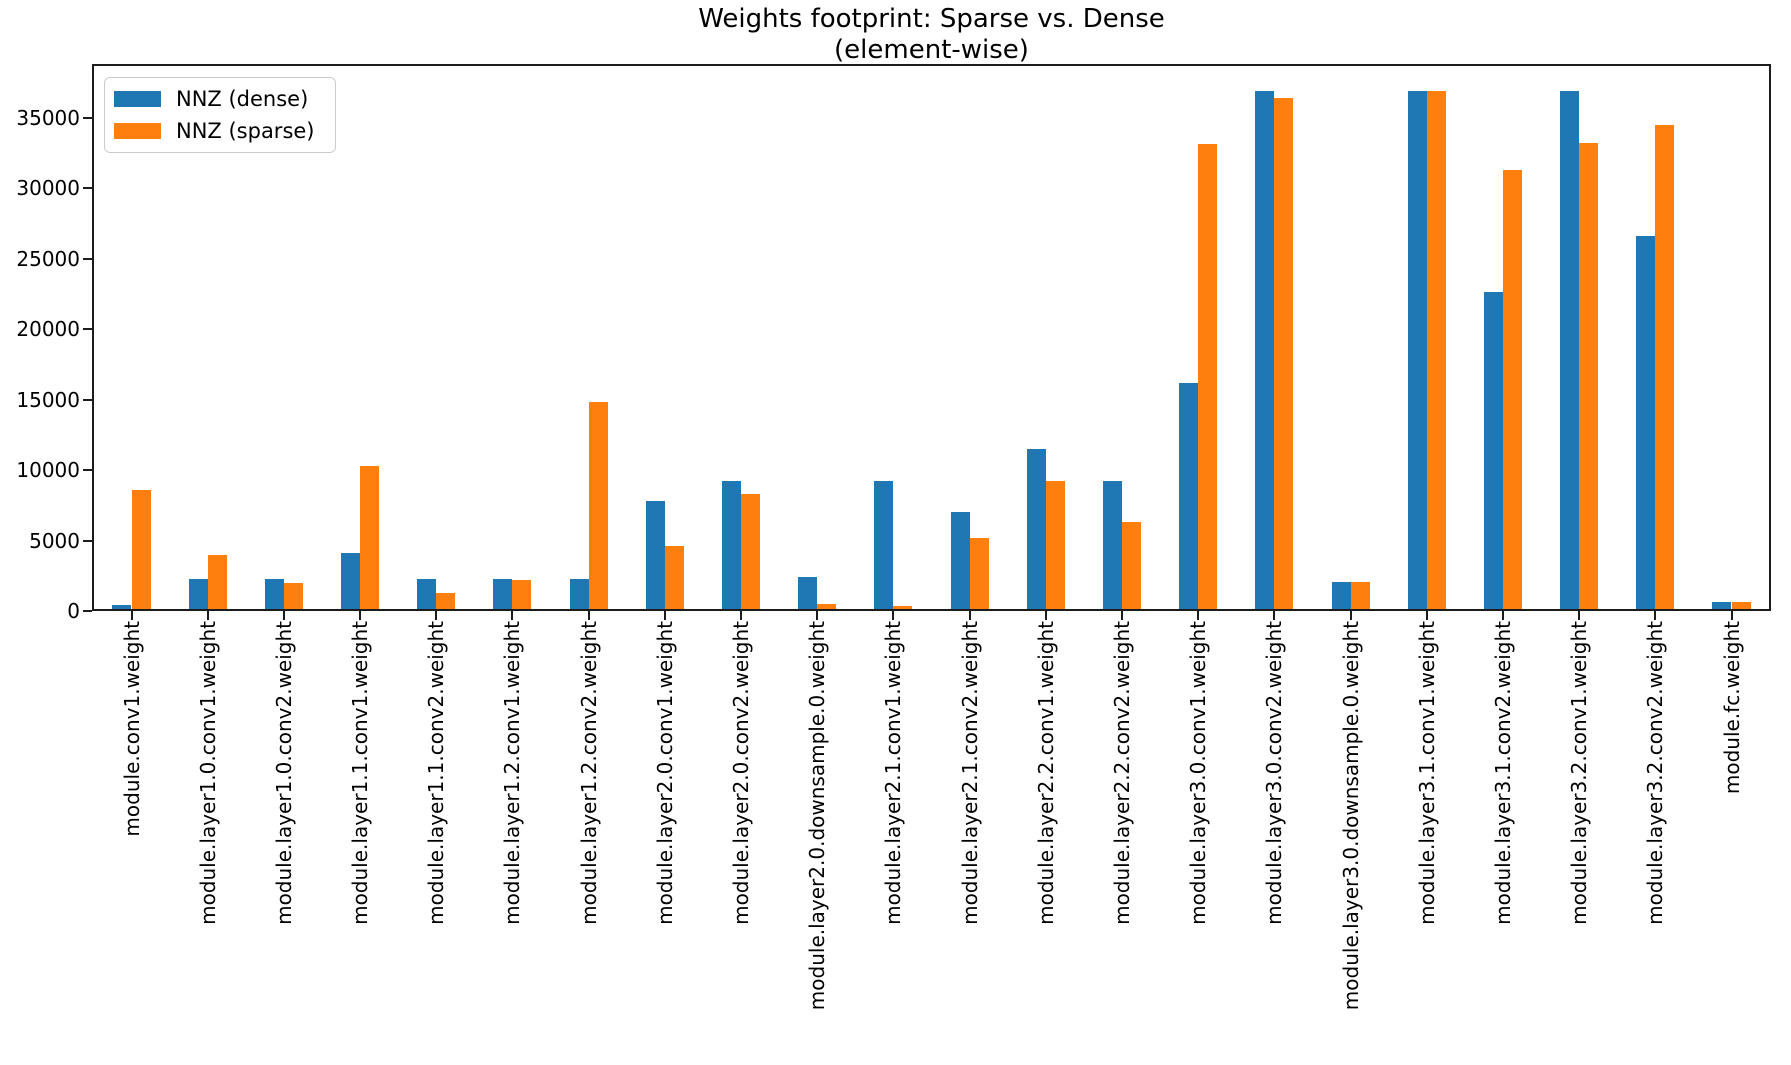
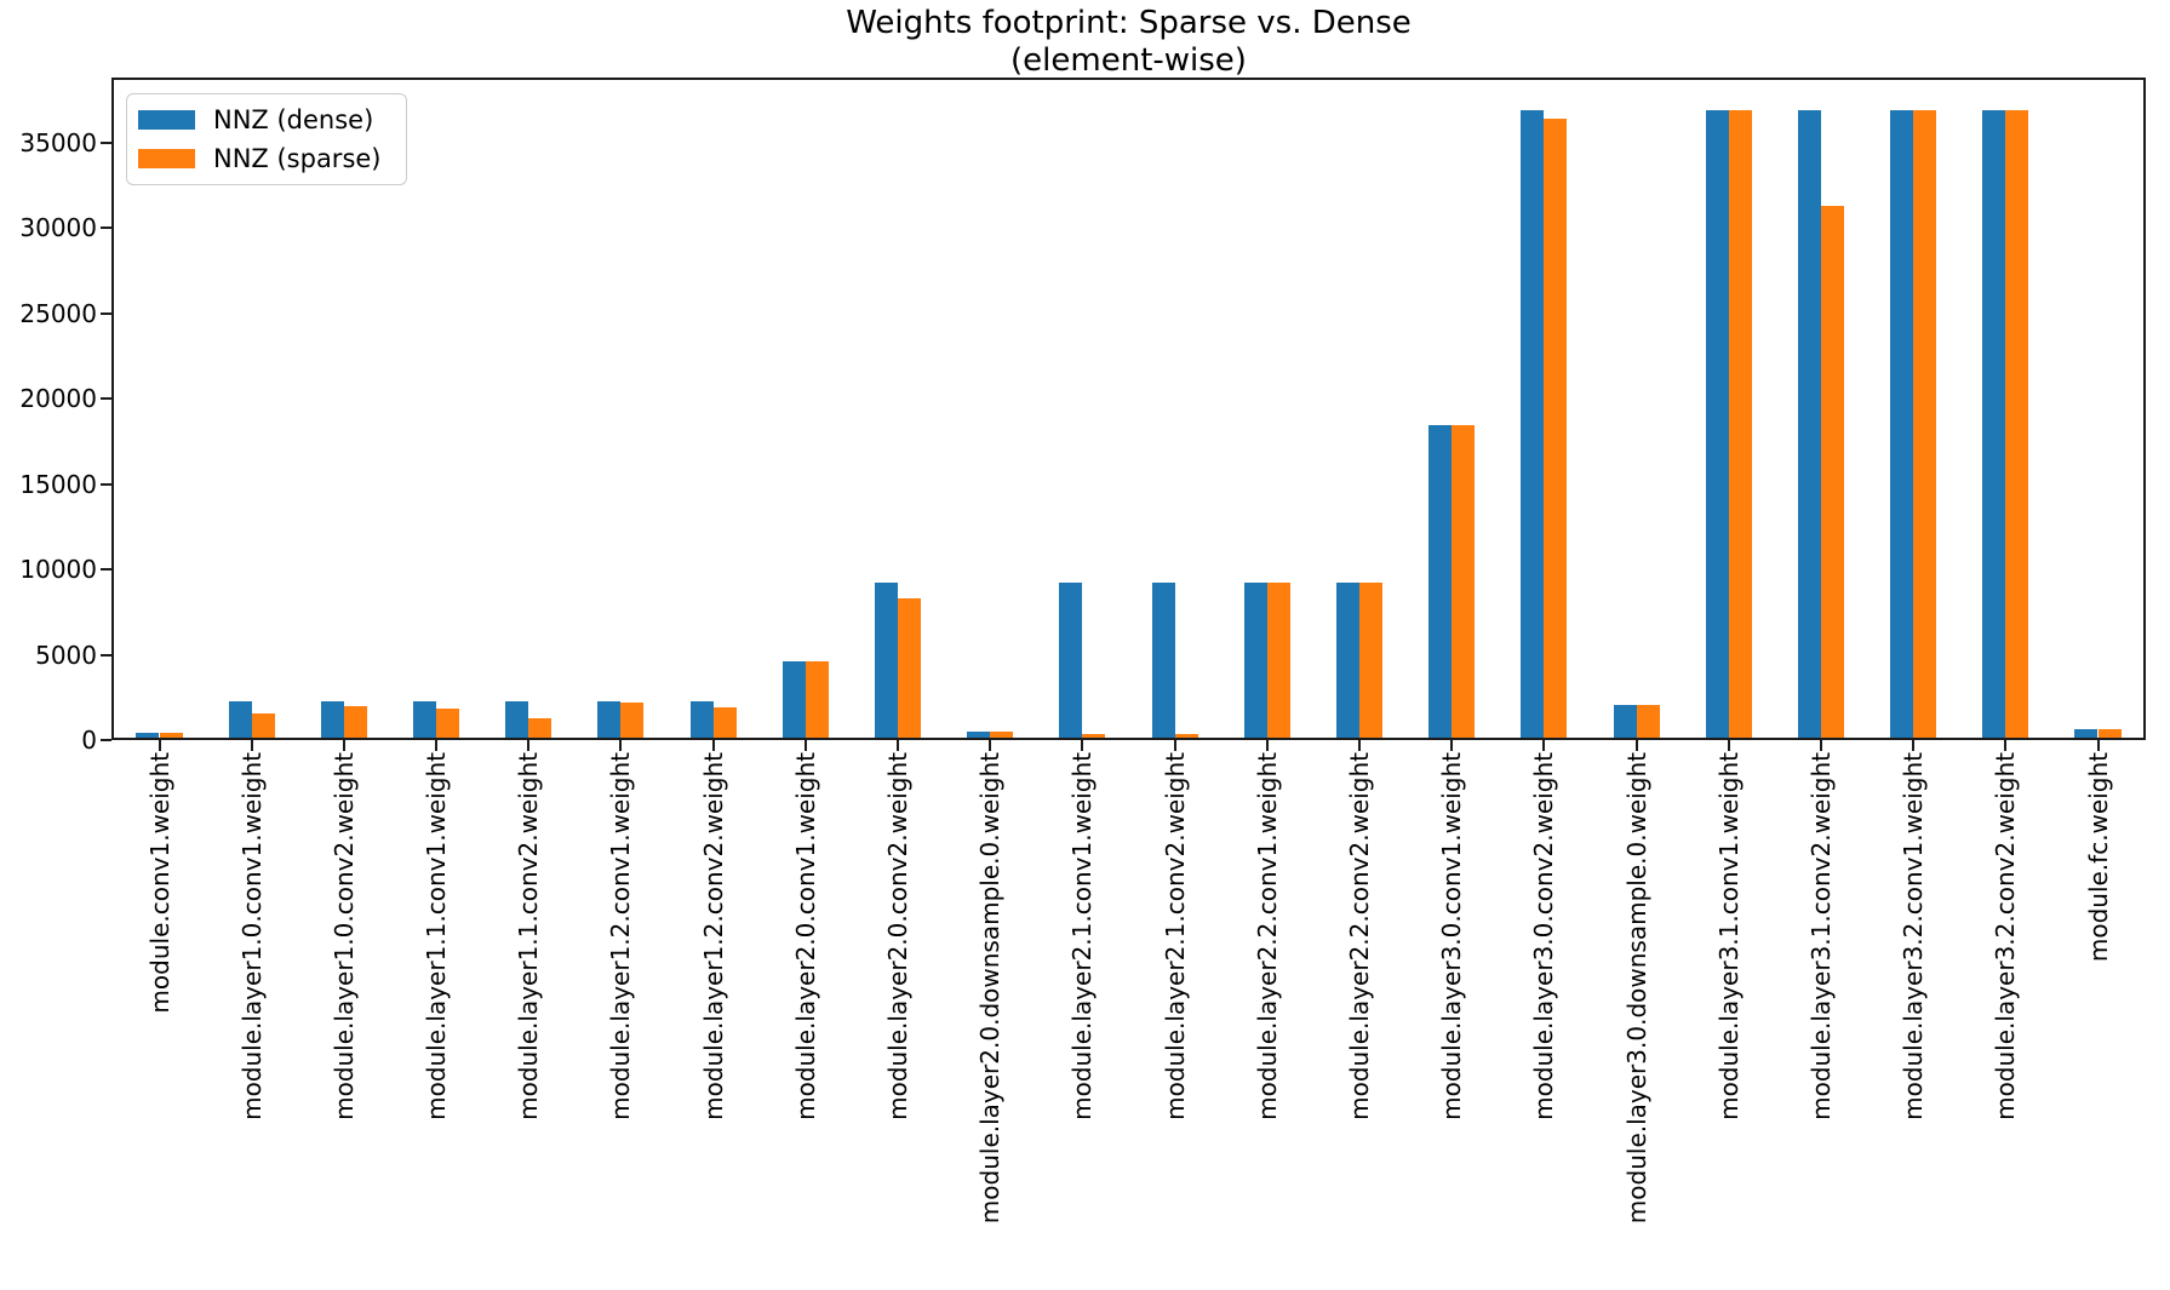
NNZ (sparse)/module.conv1.weight: 8600 -> 400
NNZ (sparse)/module.layer1.0.conv1.weight: 4000 -> 1600
NNZ (dense)/module.layer1.1.conv1.weight: 4100 -> 2300
NNZ (sparse)/module.layer1.1.conv1.weight: 10300 -> 1900
NNZ (sparse)/module.layer1.2.conv2.weight: 14800 -> 1900
NNZ (dense)/module.layer2.0.conv1.weight: 7800 -> 4600
NNZ (dense)/module.layer2.0.downsample.0.weight: 2400 -> 500
NNZ (dense)/module.layer2.1.conv2.weight: 7000 -> 9200
NNZ (sparse)/module.layer2.1.conv2.weight: 5200 -> 300
NNZ (dense)/module.layer2.2.conv1.weight: 11500 -> 9200
NNZ (sparse)/module.layer2.2.conv2.weight: 6300 -> 9200
NNZ (dense)/module.layer3.0.conv1.weight: 16200 -> 18400
NNZ (sparse)/module.layer3.0.conv1.weight: 33100 -> 18400
NNZ (dense)/module.layer3.1.conv2.weight: 22600 -> 36900
NNZ (sparse)/module.layer3.2.conv1.weight: 33200 -> 36900
NNZ (dense)/module.layer3.2.conv2.weight: 26600 -> 36900
NNZ (sparse)/module.layer3.2.conv2.weight: 34500 -> 36900
